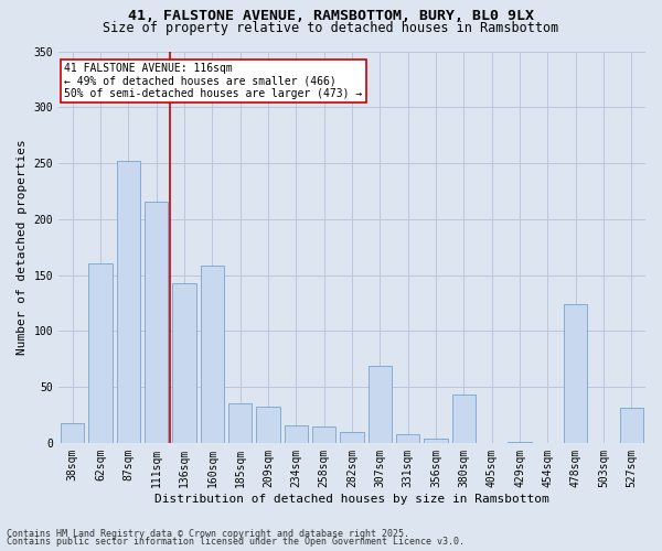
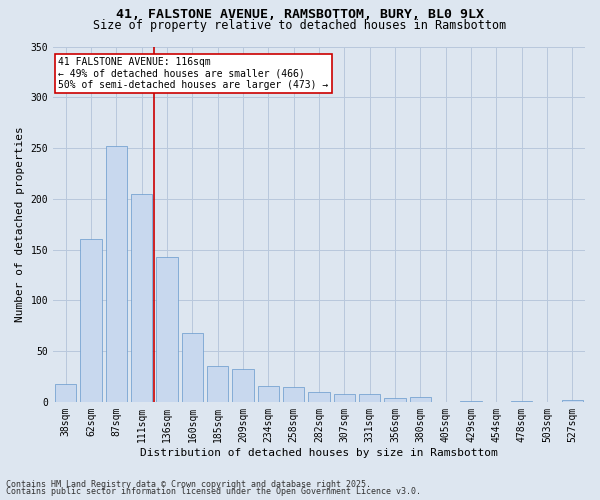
111sqm: 216 -> 205
160sqm: 158 -> 68
307sqm: 69 -> 8
380sqm: 43 -> 5
478sqm: 124 -> 1
527sqm: 31 -> 2
